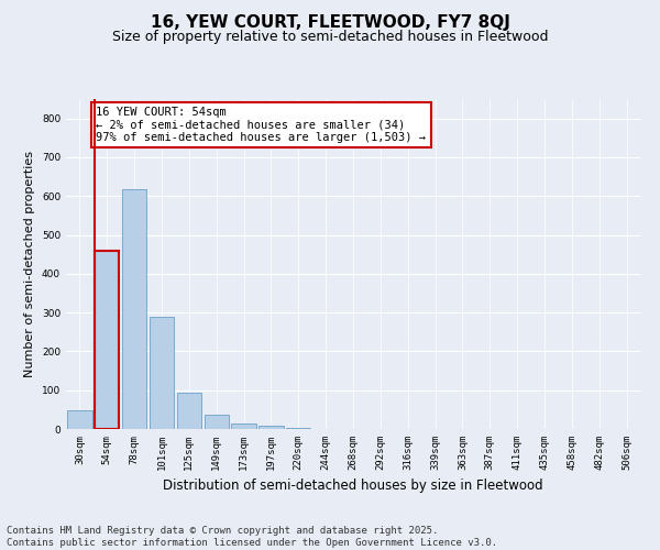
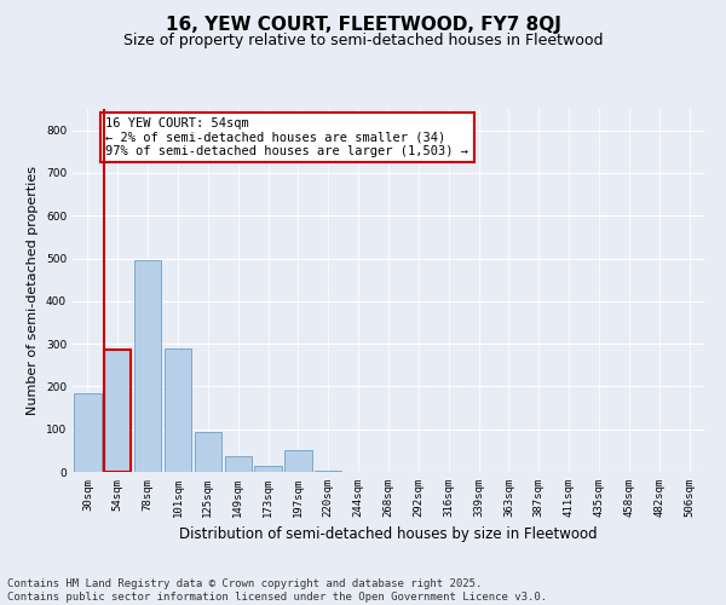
30sqm: 48 -> 185
54sqm: 460 -> 285
78sqm: 617 -> 495
197sqm: 8 -> 50
